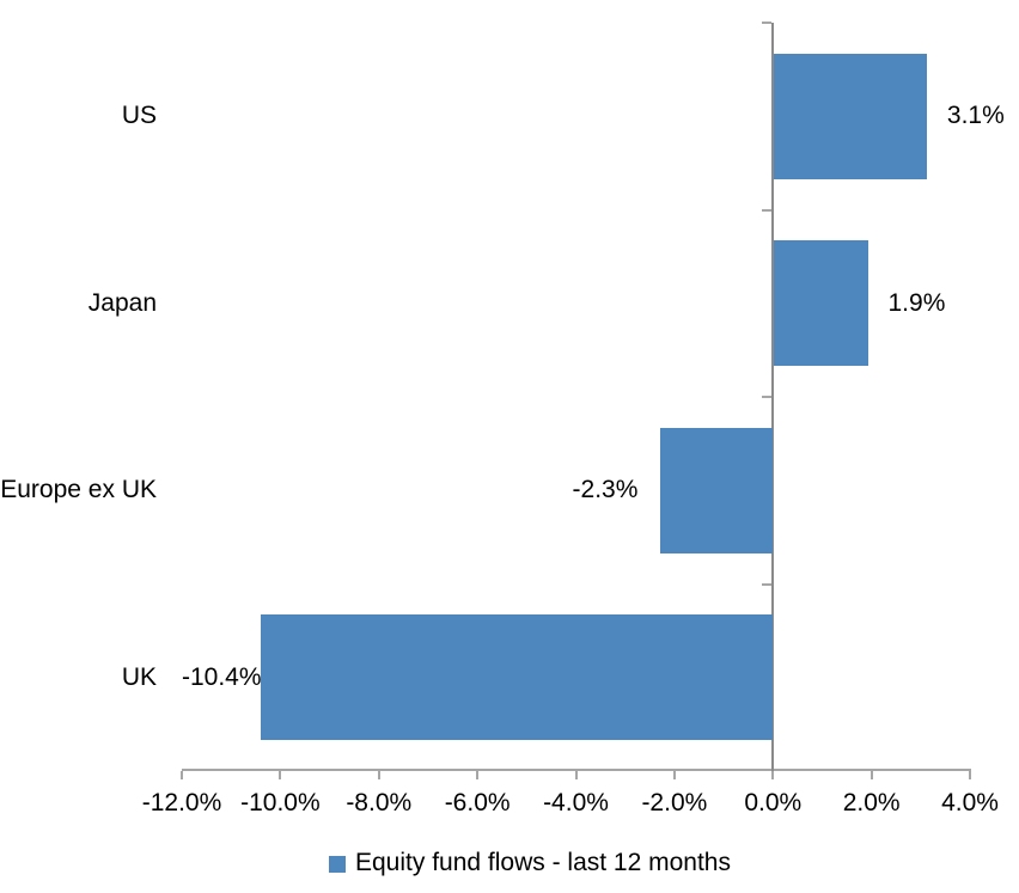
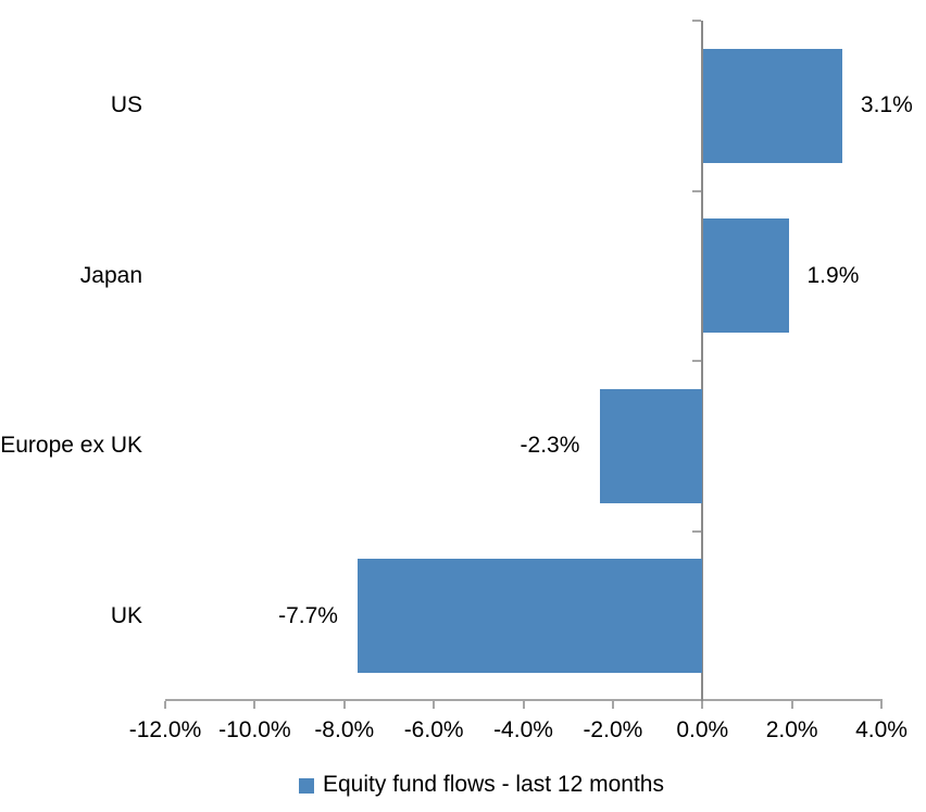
UK: -10.4% -> -7.7%
